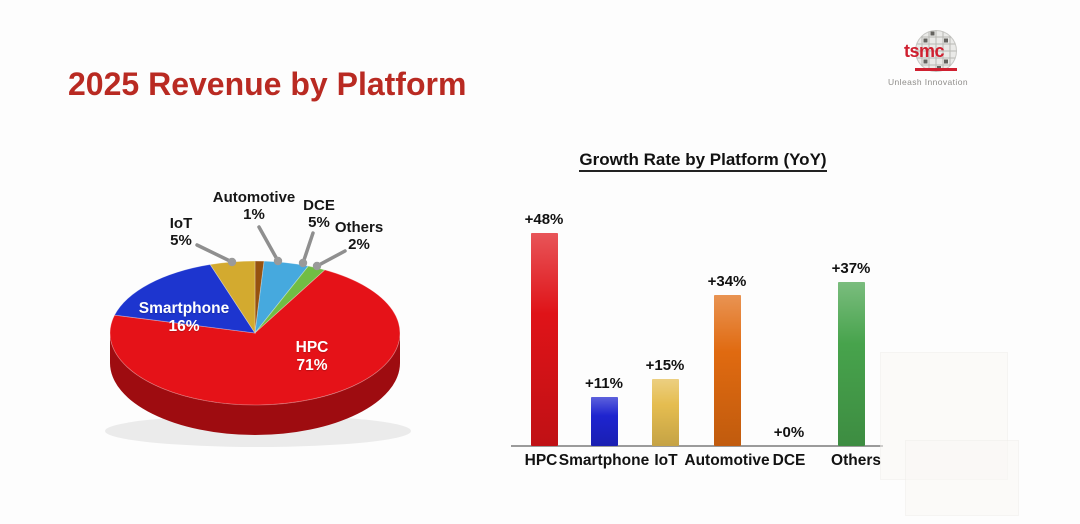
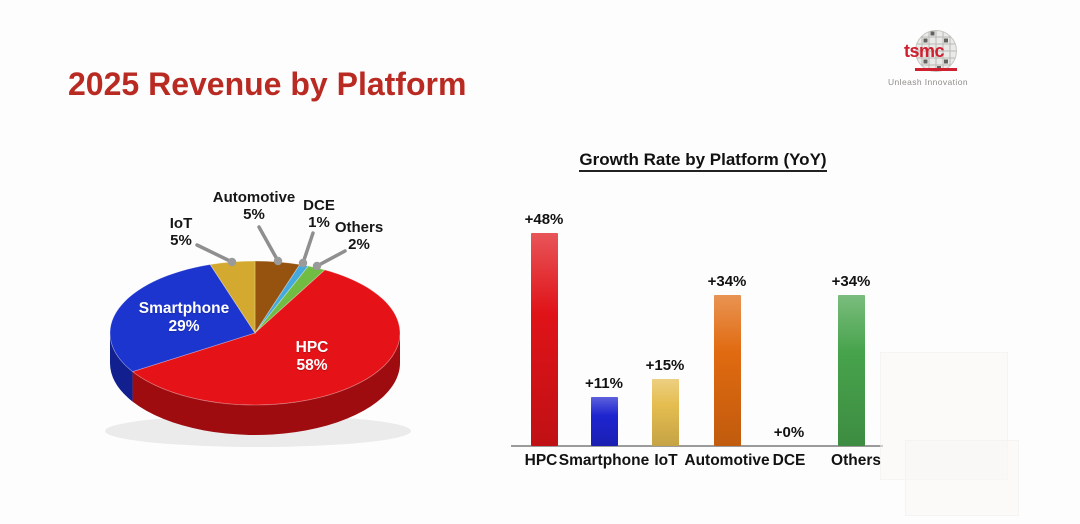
2025 Revenue by Platform/HPC: 71% -> 58%
2025 Revenue by Platform/Smartphone: 16% -> 29%
2025 Revenue by Platform/Automotive: 1% -> 5%
2025 Revenue by Platform/DCE: 5% -> 1%
Growth Rate by Platform (YoY)/Others: +37% -> +34%
